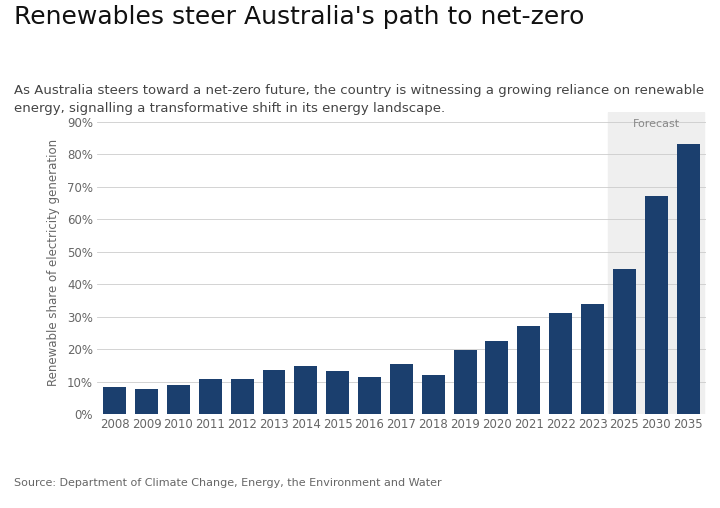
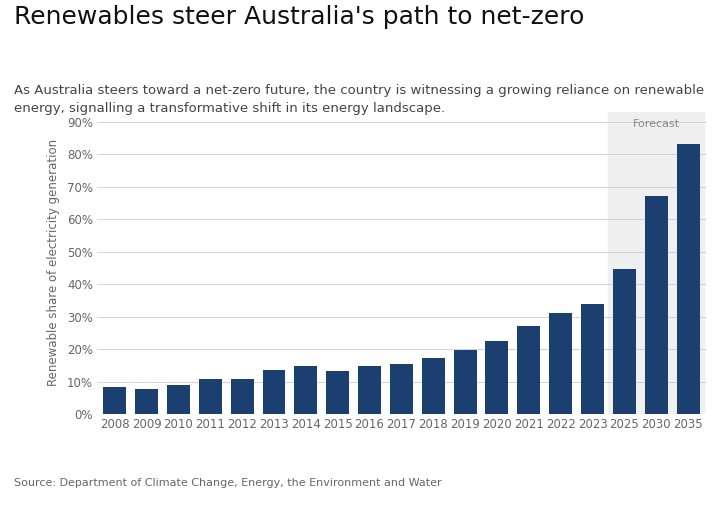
2016: 11.5% -> 14.7%
2018: 12.0% -> 17.2%
